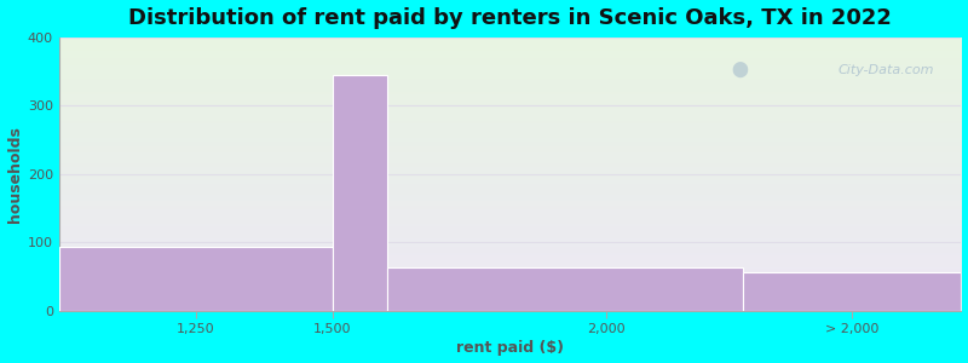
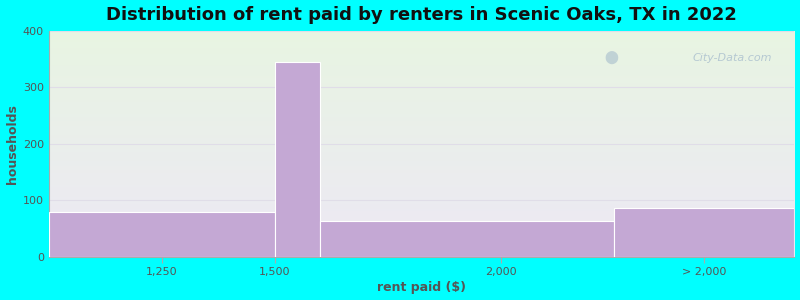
1,250: 93 -> 80
> 2,000: 57 -> 86
